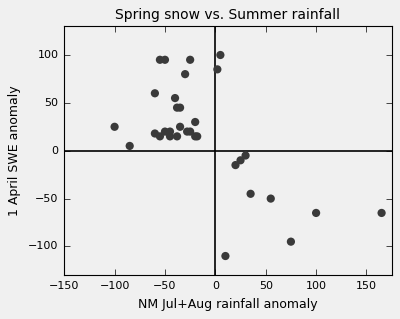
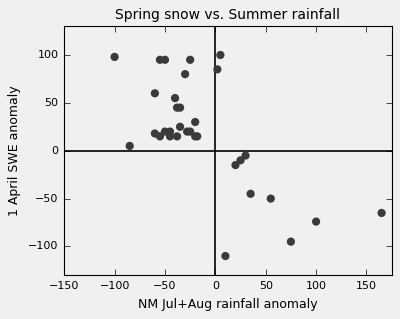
−100: 25 -> 98
100: -65 -> -74
